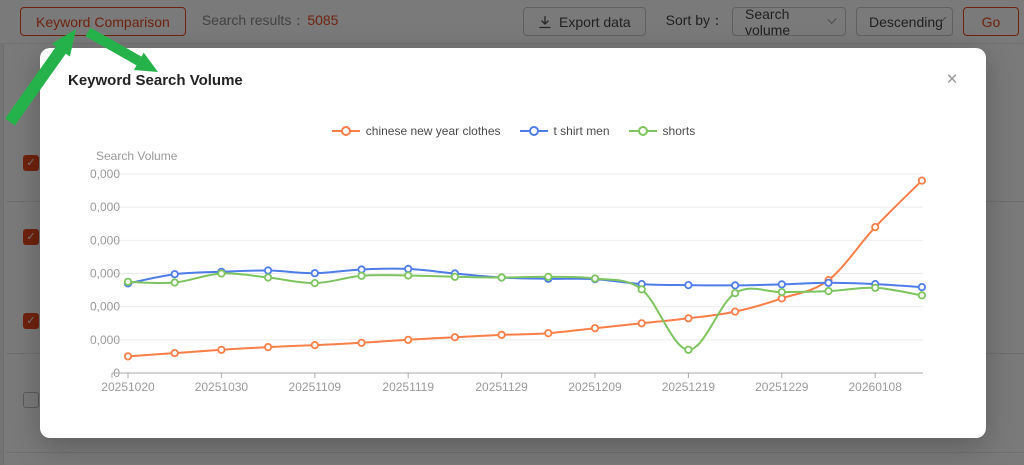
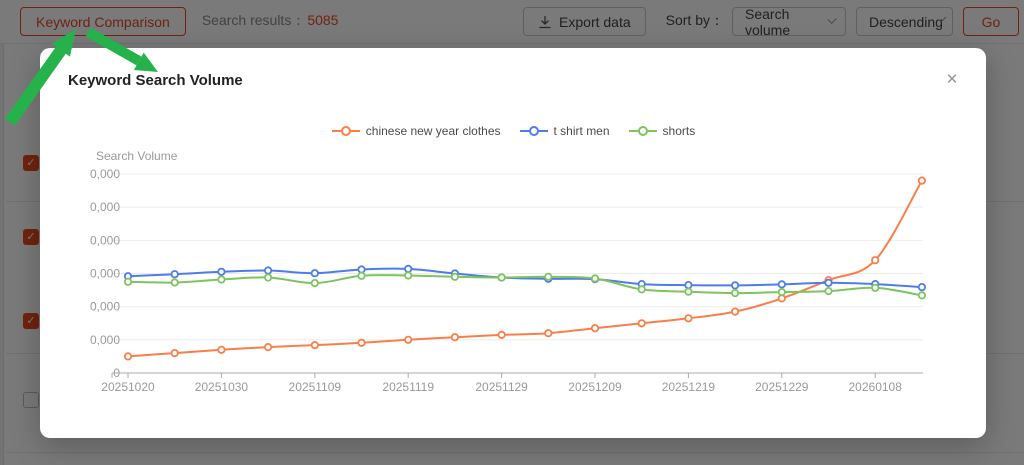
t shirt men/20251020: 27000 -> 29000
shorts/20251030: 30000 -> 28000
shorts/20251219: 7000 -> 24000
chinese new year clothes/20260108: 44000 -> 34000
